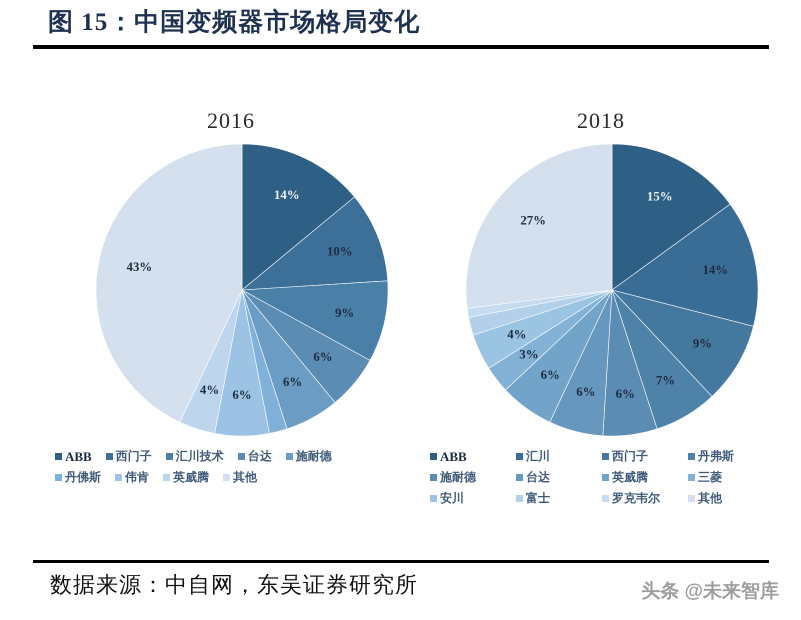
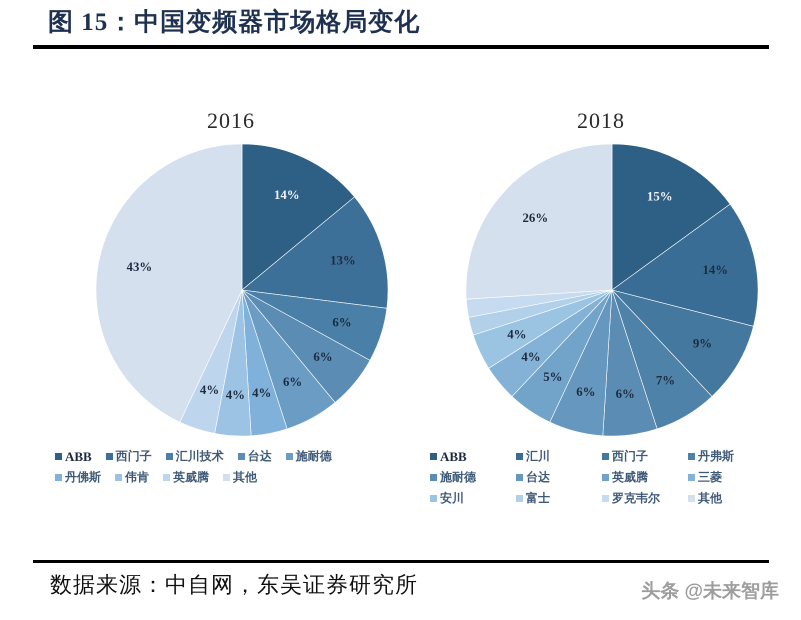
2016/西门子: 10% -> 13%
2016/汇川技术: 9% -> 6%
2016/丹佛斯: 2% -> 4%
2016/伟肯: 6% -> 4%
2018/英威腾: 6% -> 5%
2018/三菱: 3% -> 4%
2018/罗克韦尔: 1% -> 2%
2018/其他: 27% -> 26%
